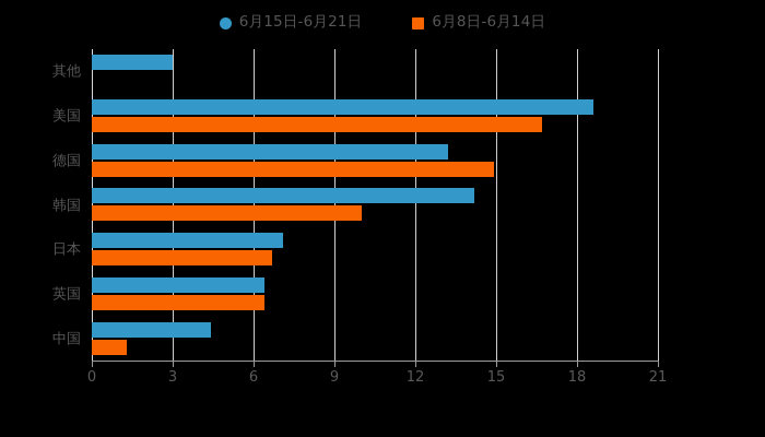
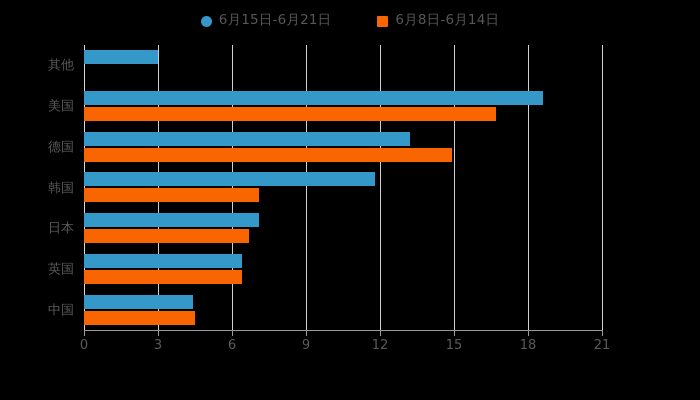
6月15日-6月21日/韩国: 14.2 -> 11.8
6月8日-6月14日/韩国: 10.0 -> 7.1
6月8日-6月14日/中国: 1.3 -> 4.5
